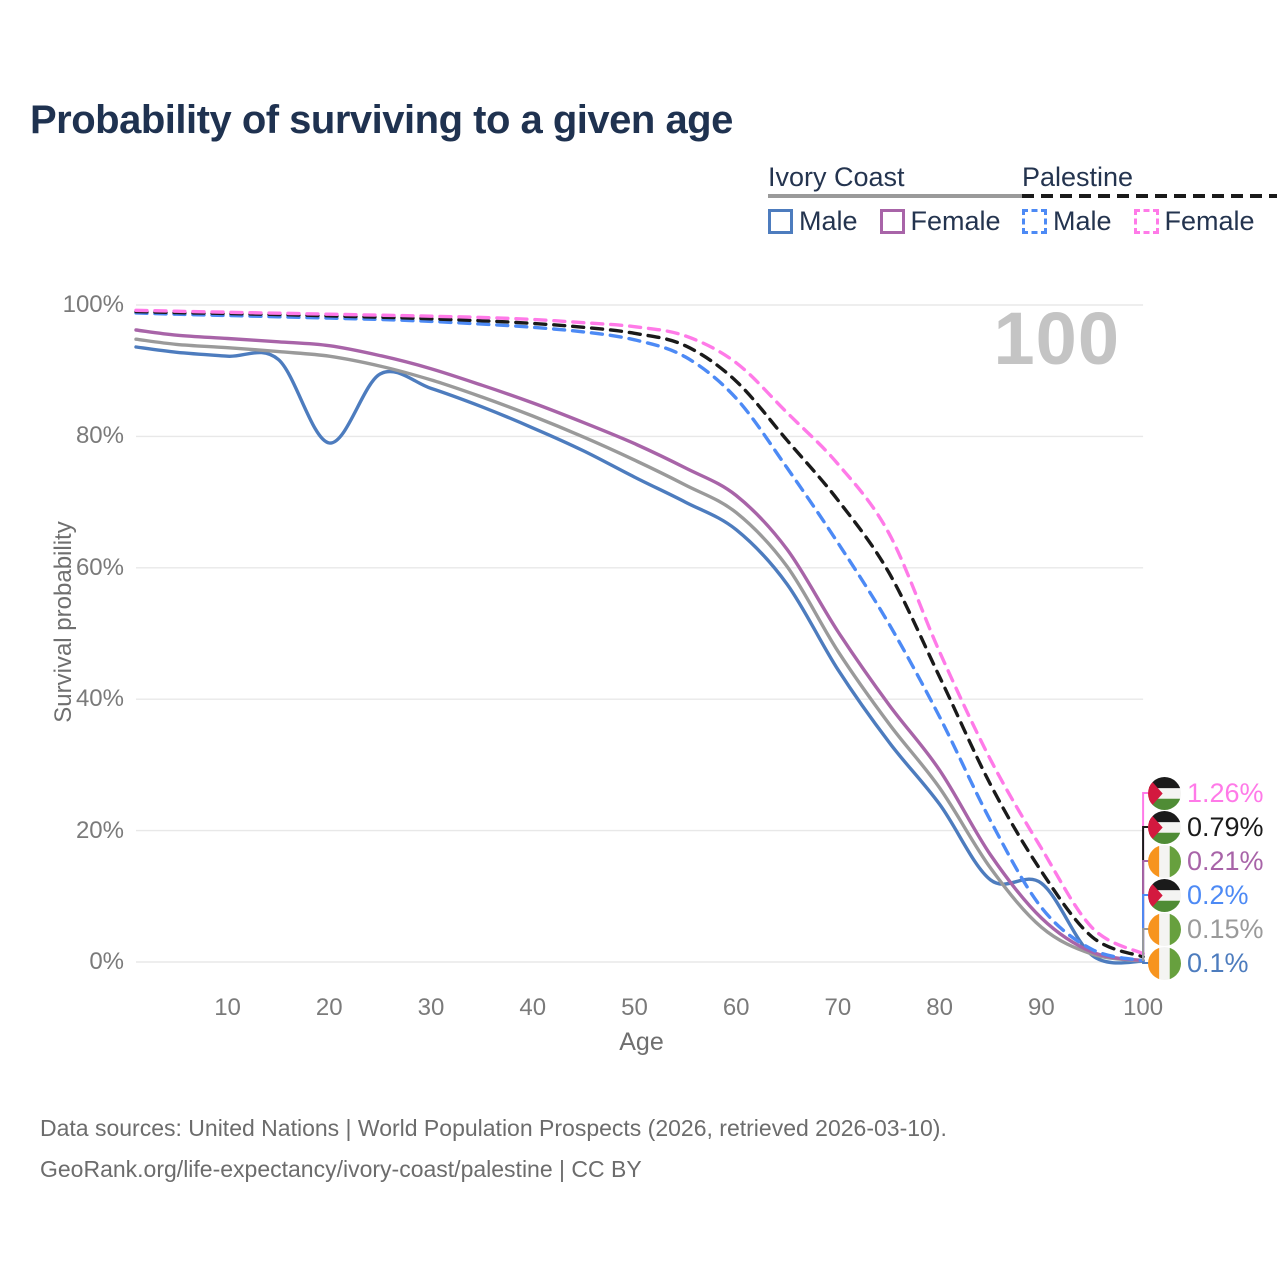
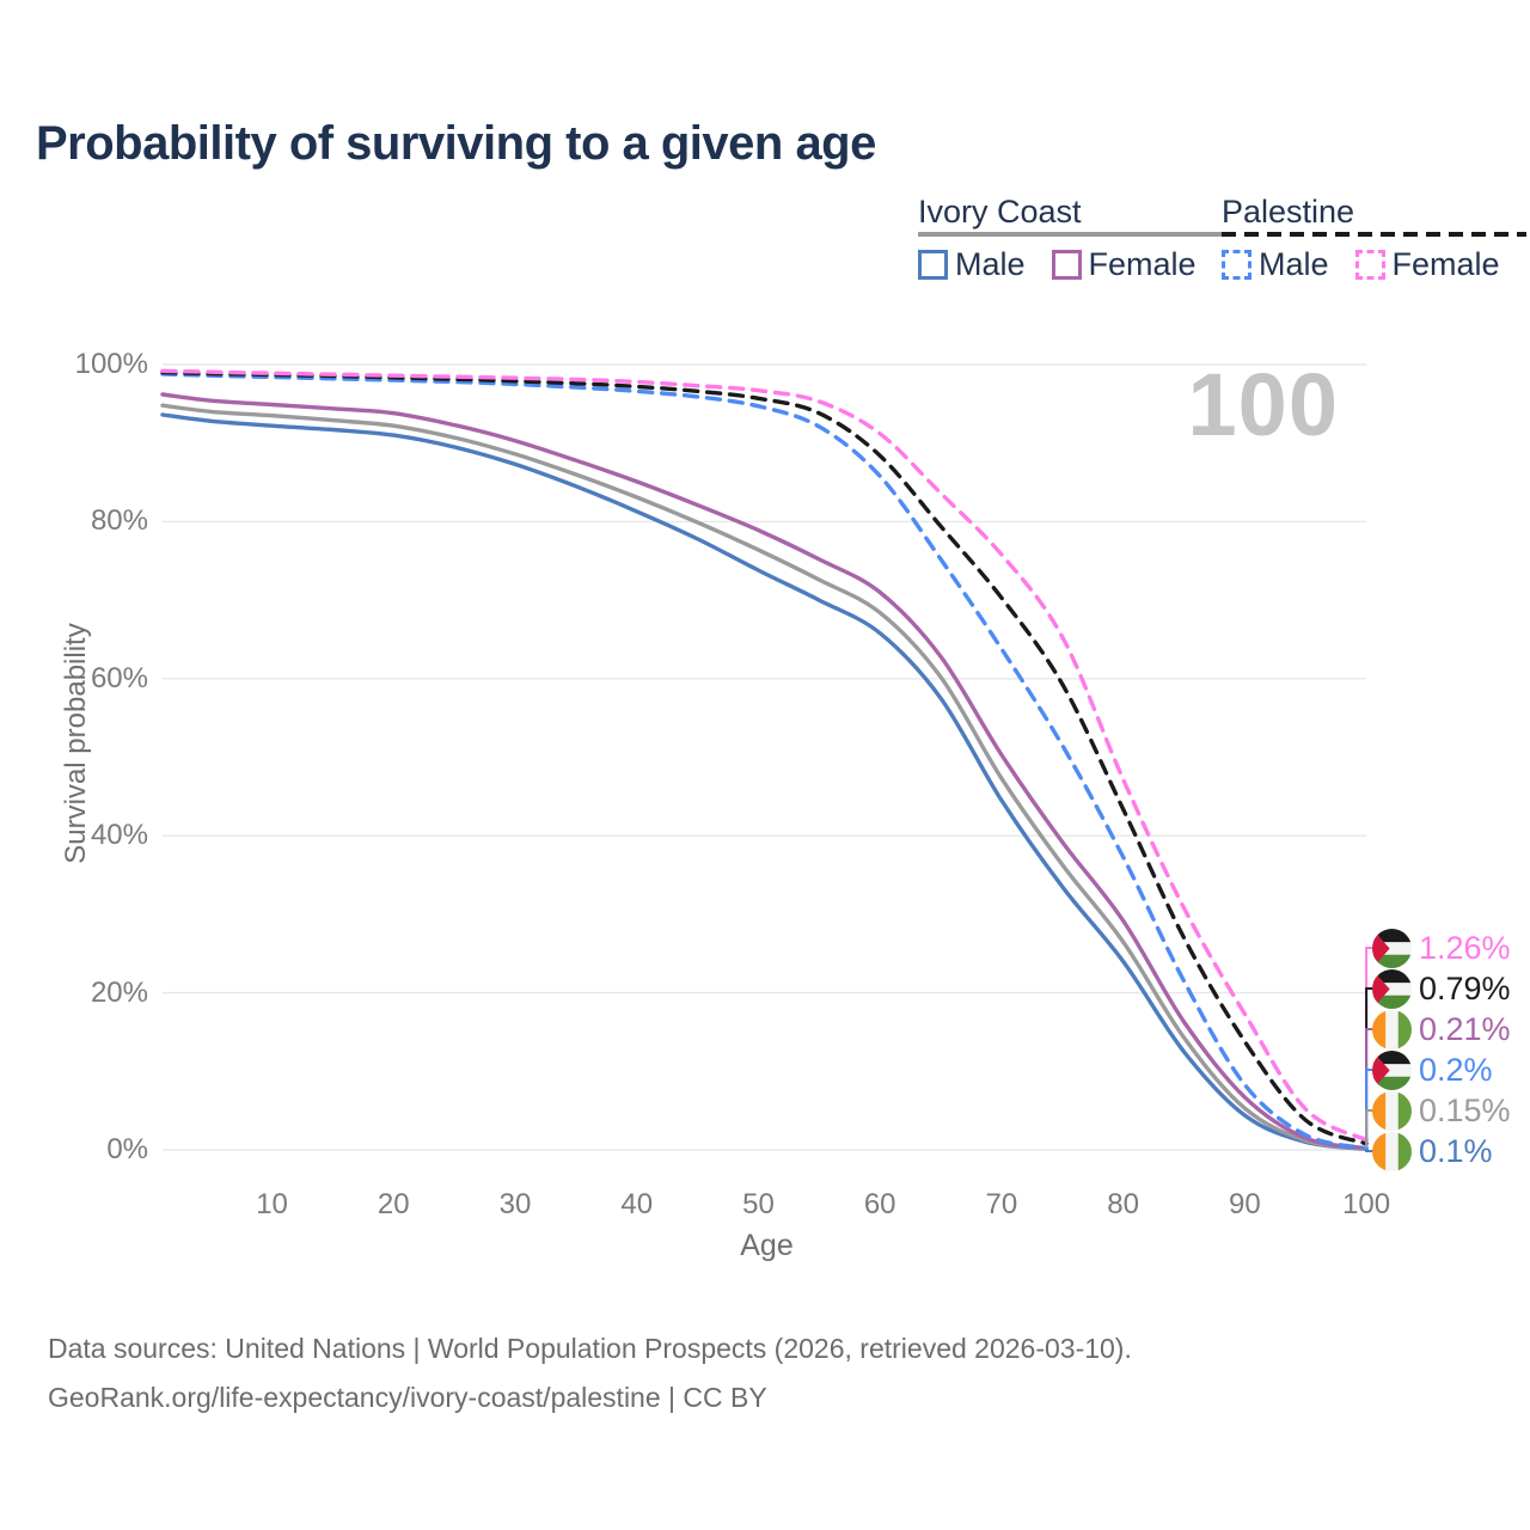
Ivory Coast Male/20: 79% -> 91%
Ivory Coast Male/90: 12% -> 4%
